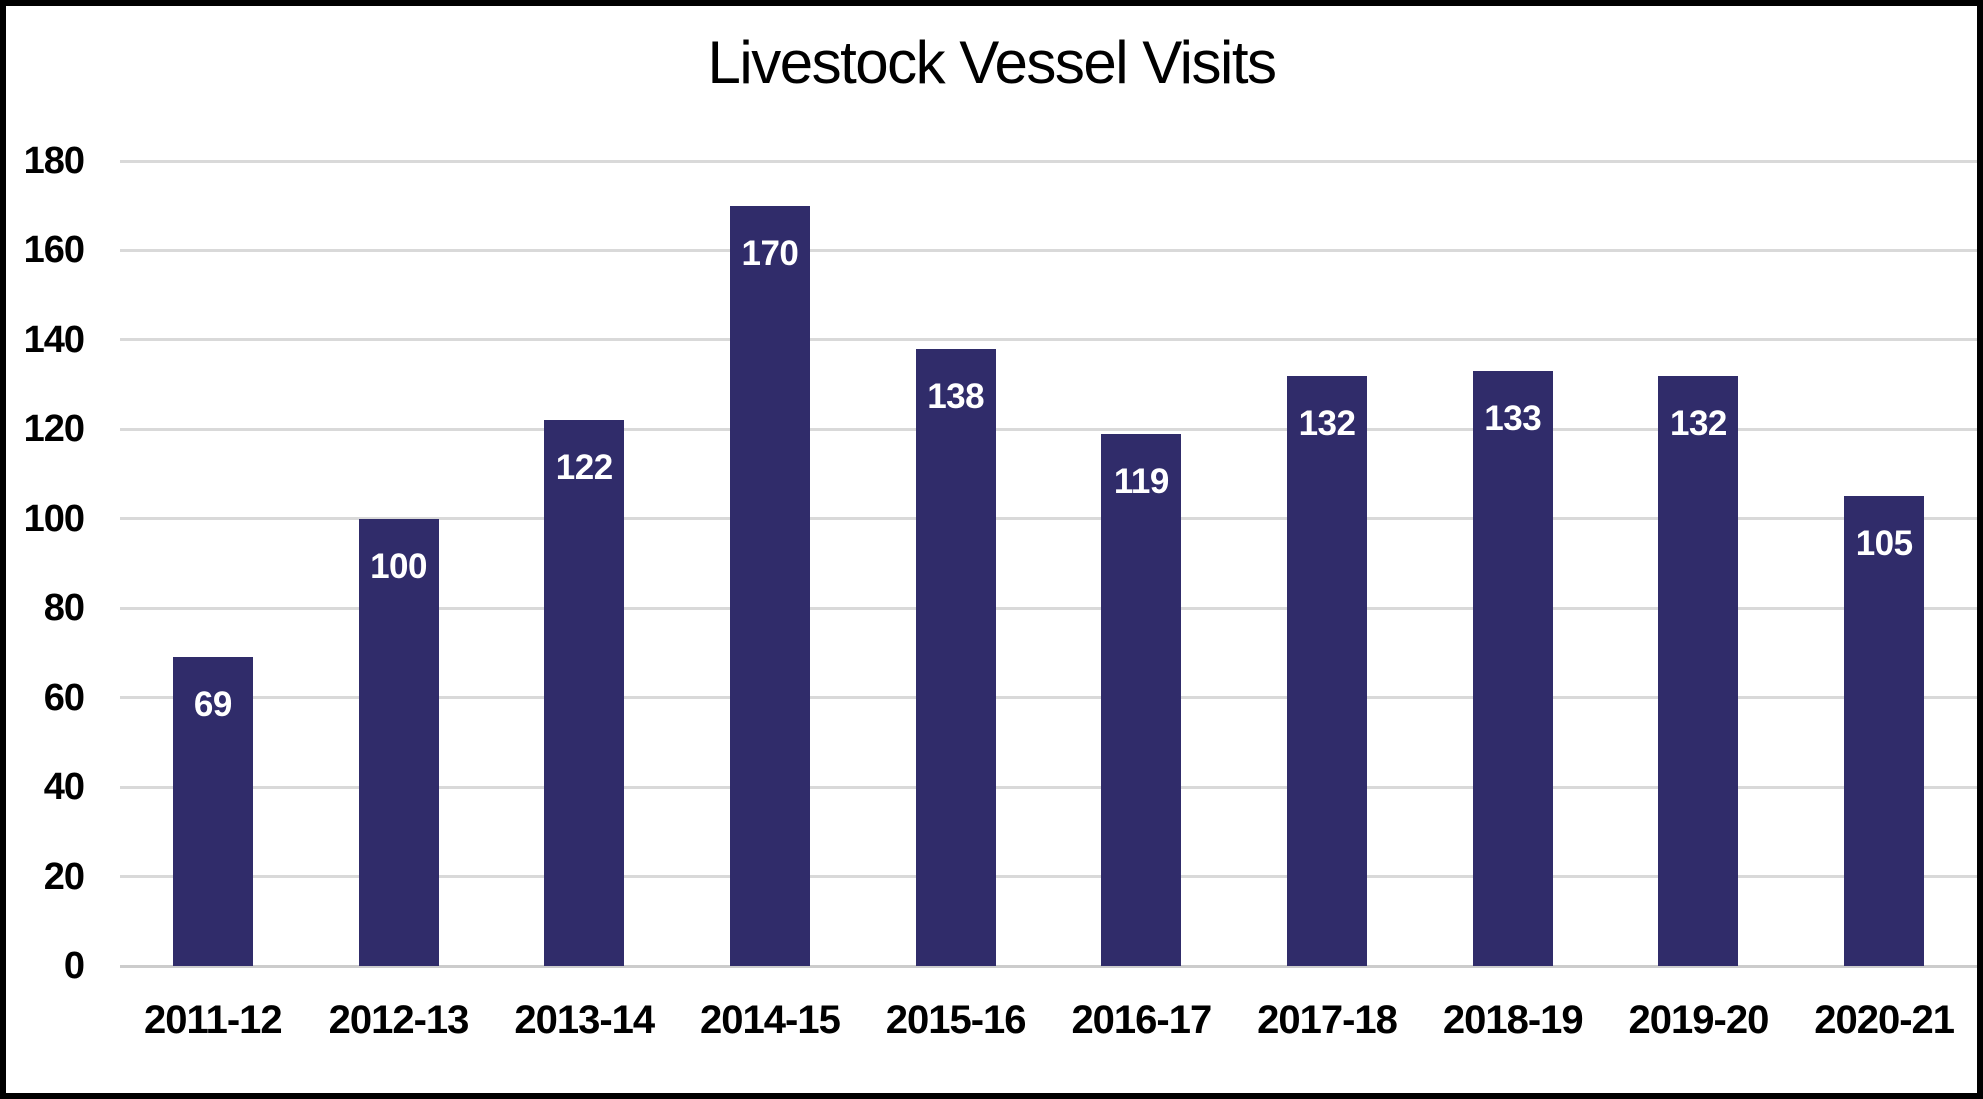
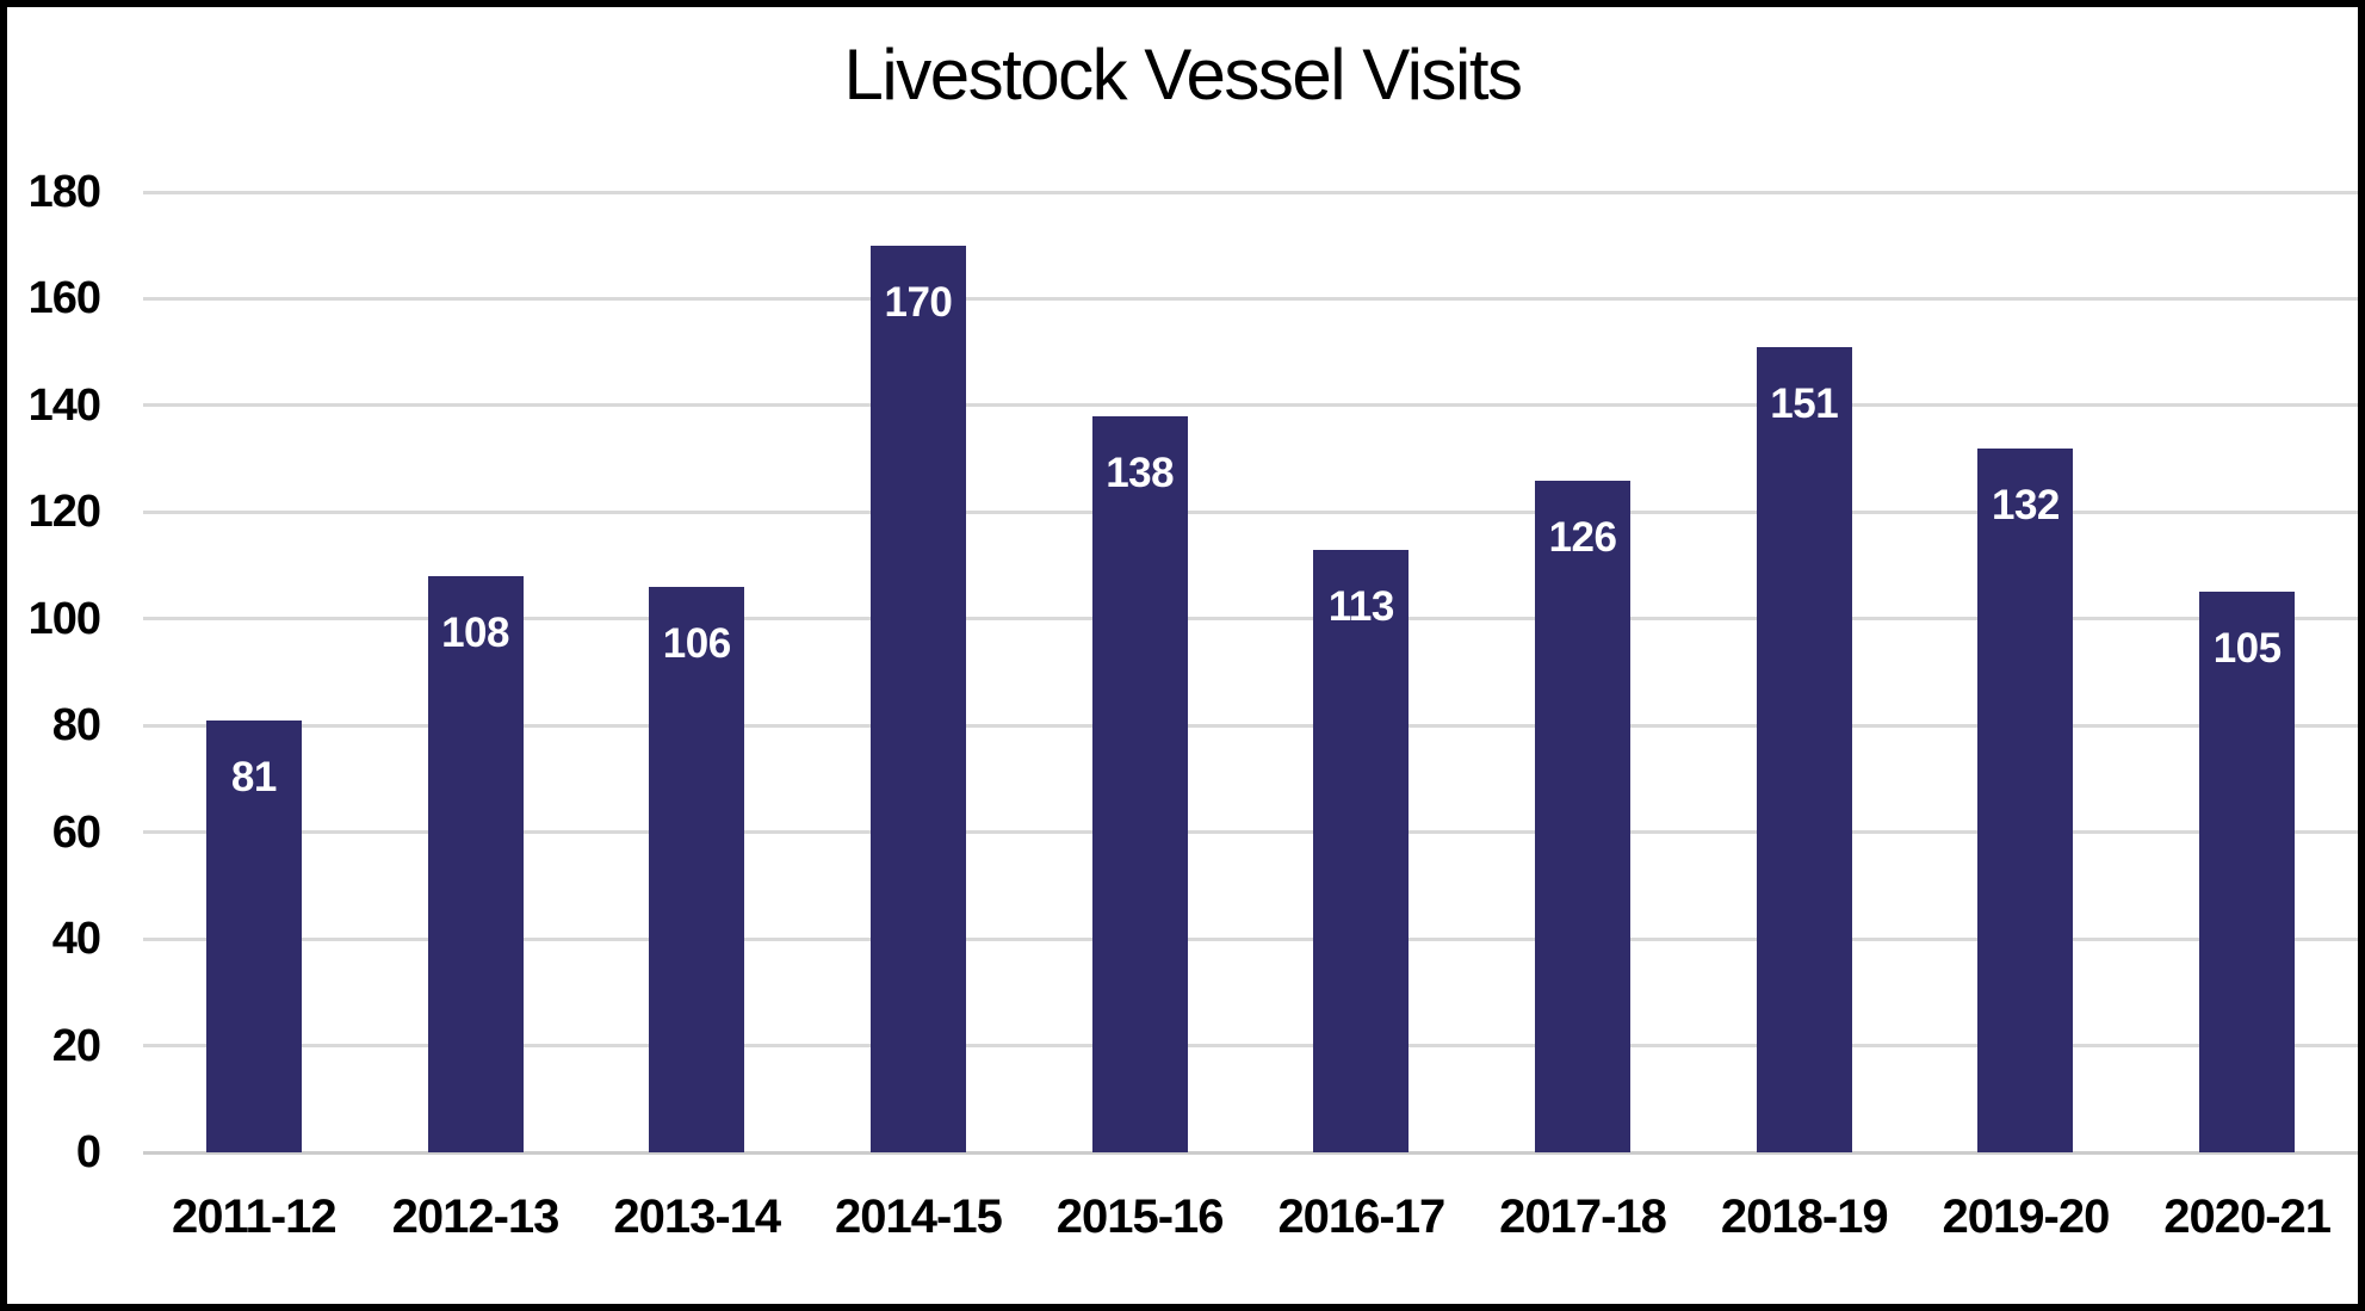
2011-12: 69 -> 81
2012-13: 100 -> 108
2013-14: 122 -> 106
2016-17: 119 -> 113
2017-18: 132 -> 126
2018-19: 133 -> 151
